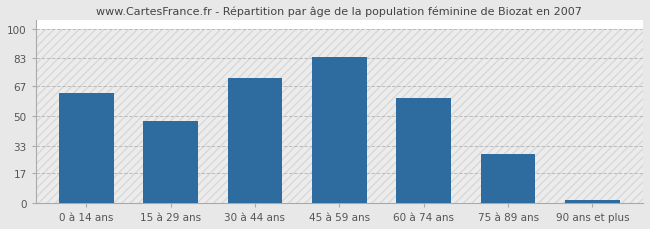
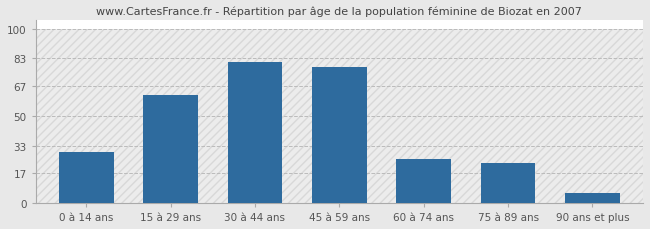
0 à 14 ans: 63 -> 29
15 à 29 ans: 47 -> 62
30 à 44 ans: 72 -> 81
45 à 59 ans: 84 -> 78
60 à 74 ans: 60 -> 25
75 à 89 ans: 28 -> 23
90 ans et plus: 2 -> 6
